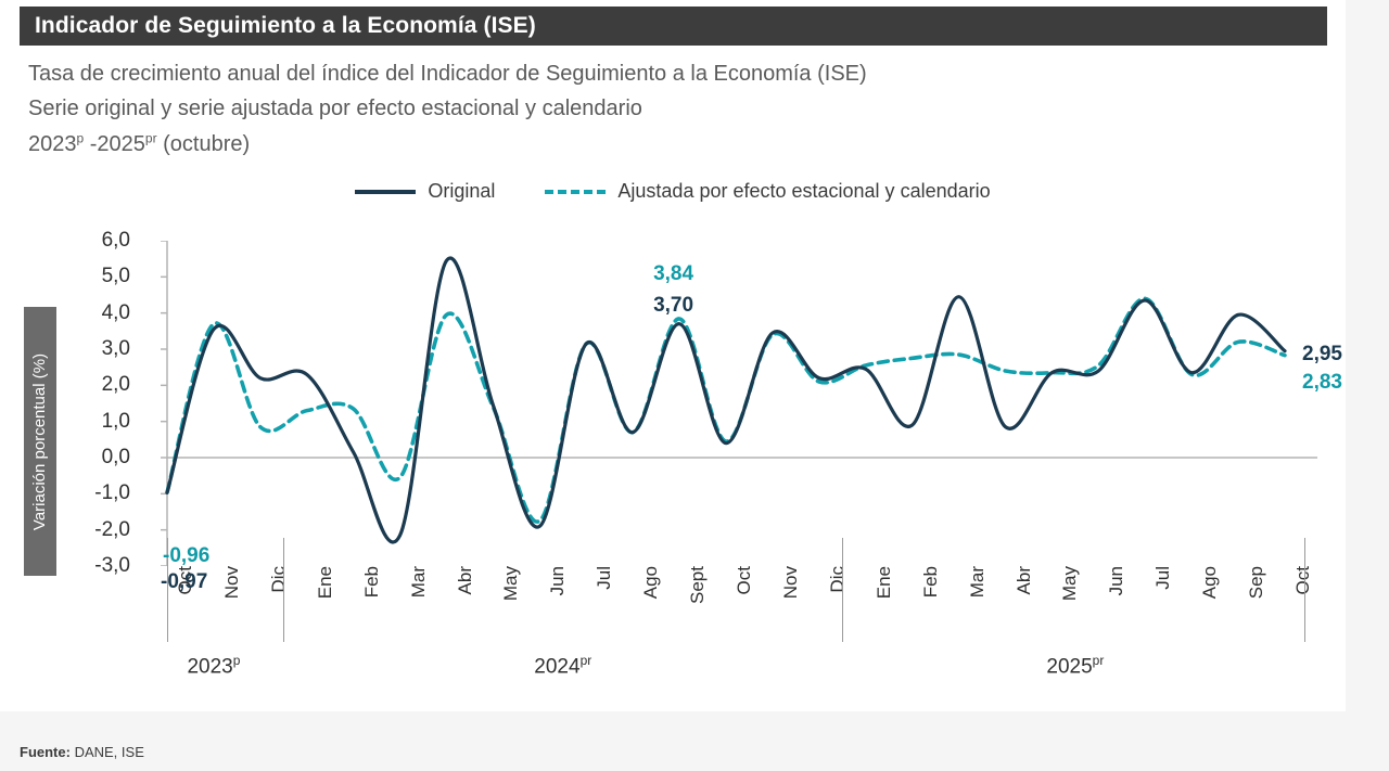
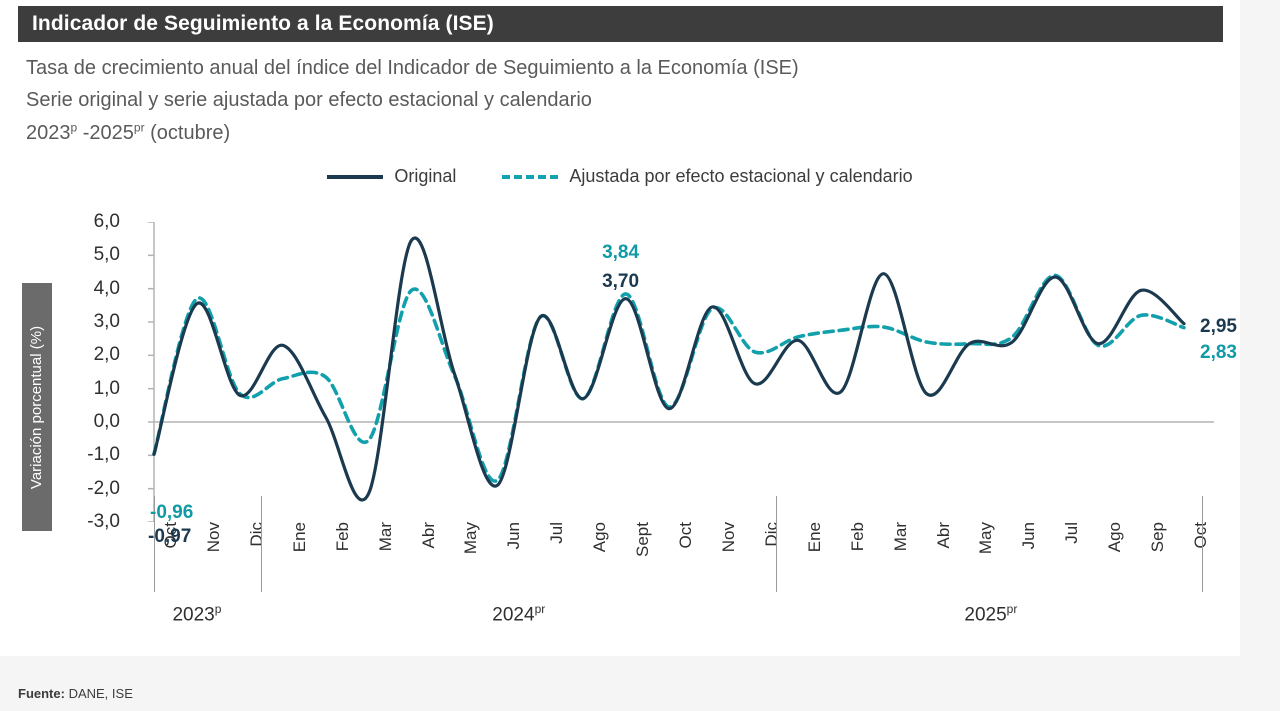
Original/Dic 2023: 2,2 -> 0,8
Original/Dic 2024: 2,2 -> 1,1
